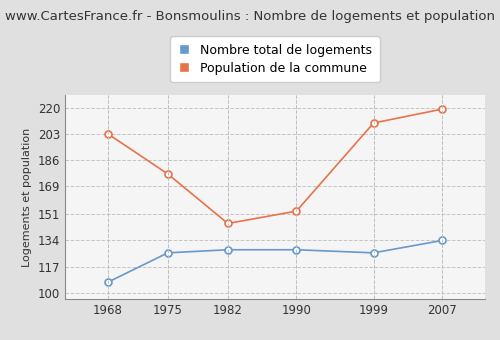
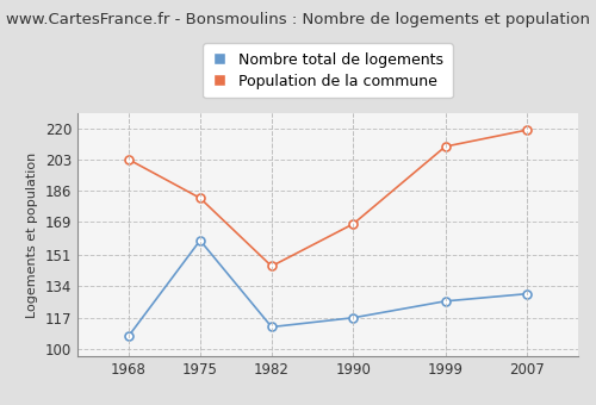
Nombre total de logements/1975: 126 -> 159
Population de la commune/1975: 177 -> 182
Nombre total de logements/1982: 128 -> 112
Nombre total de logements/1990: 128 -> 117
Population de la commune/1990: 153 -> 168
Nombre total de logements/2007: 134 -> 130
